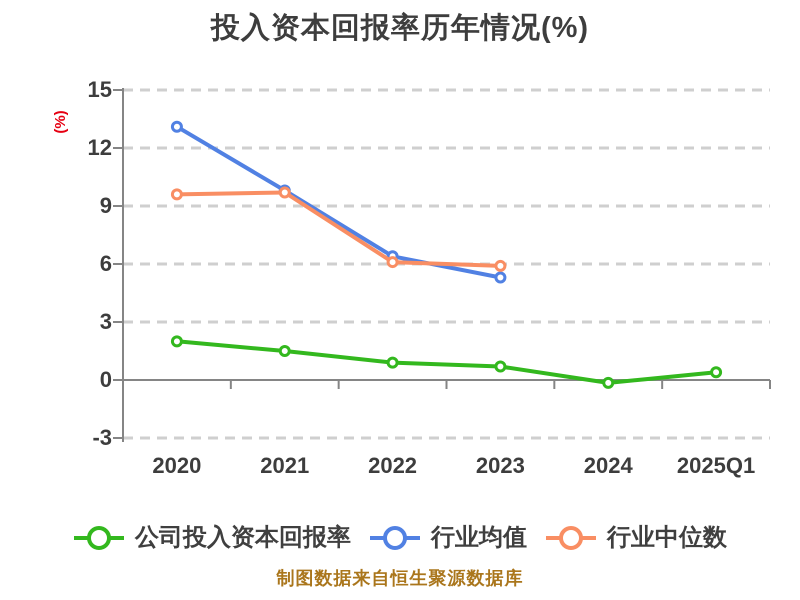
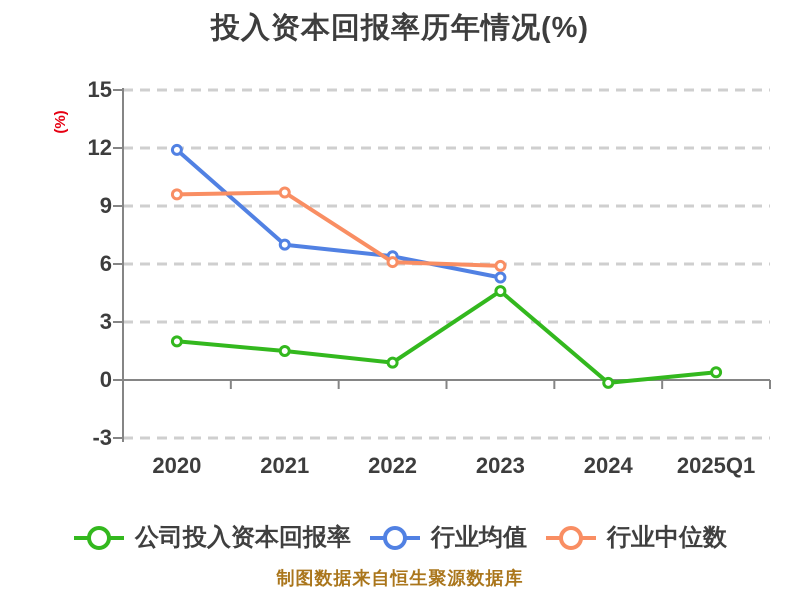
行业均值/2020: 13.1 -> 11.9
行业均值/2021: 9.8 -> 7.0
公司投入资本回报率/2023: 0.7 -> 4.6
